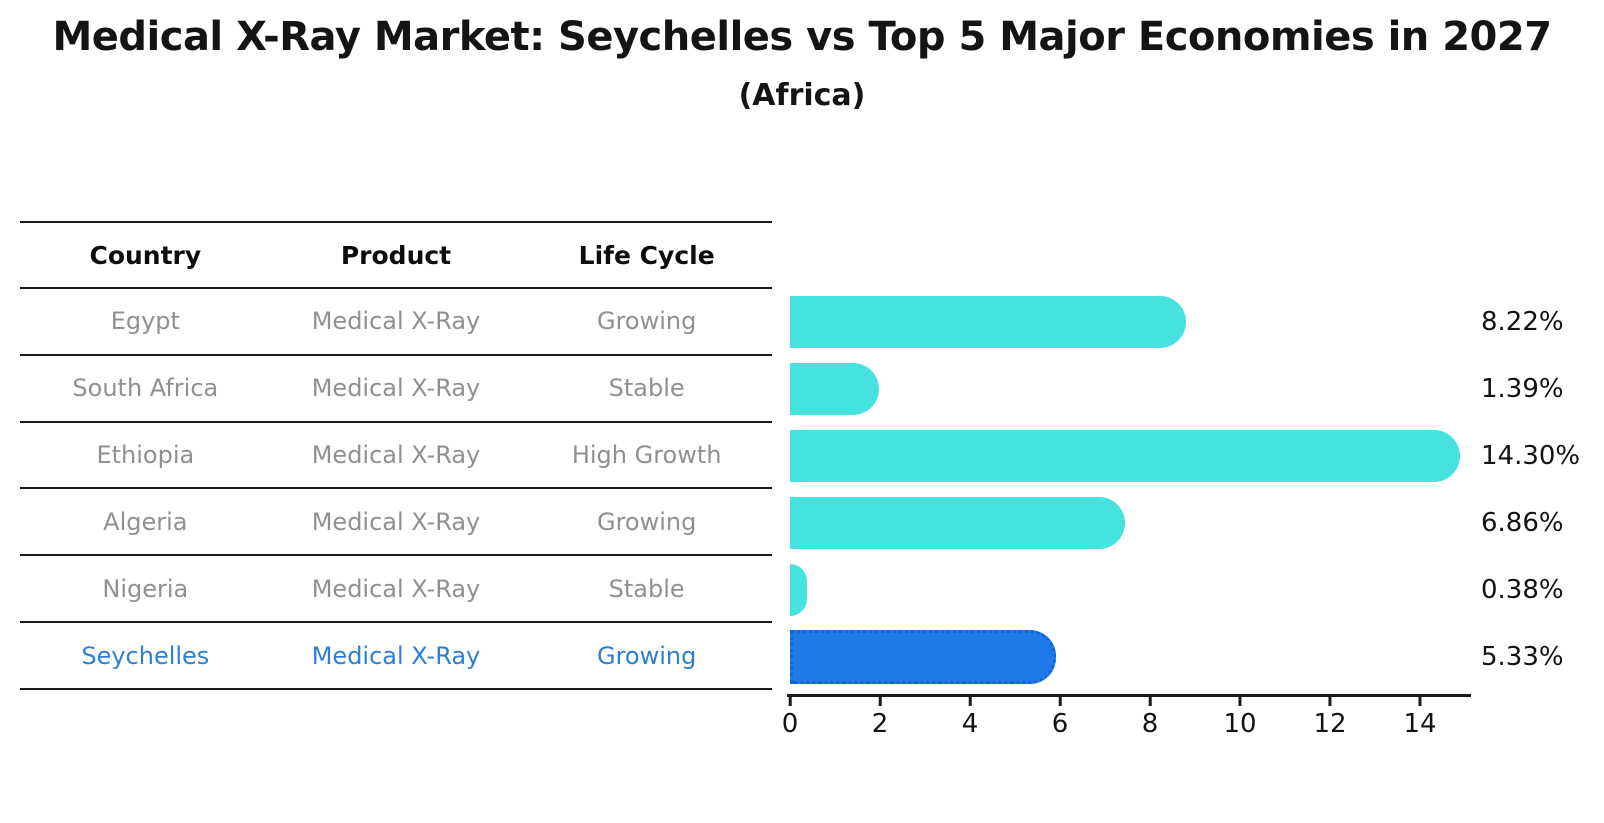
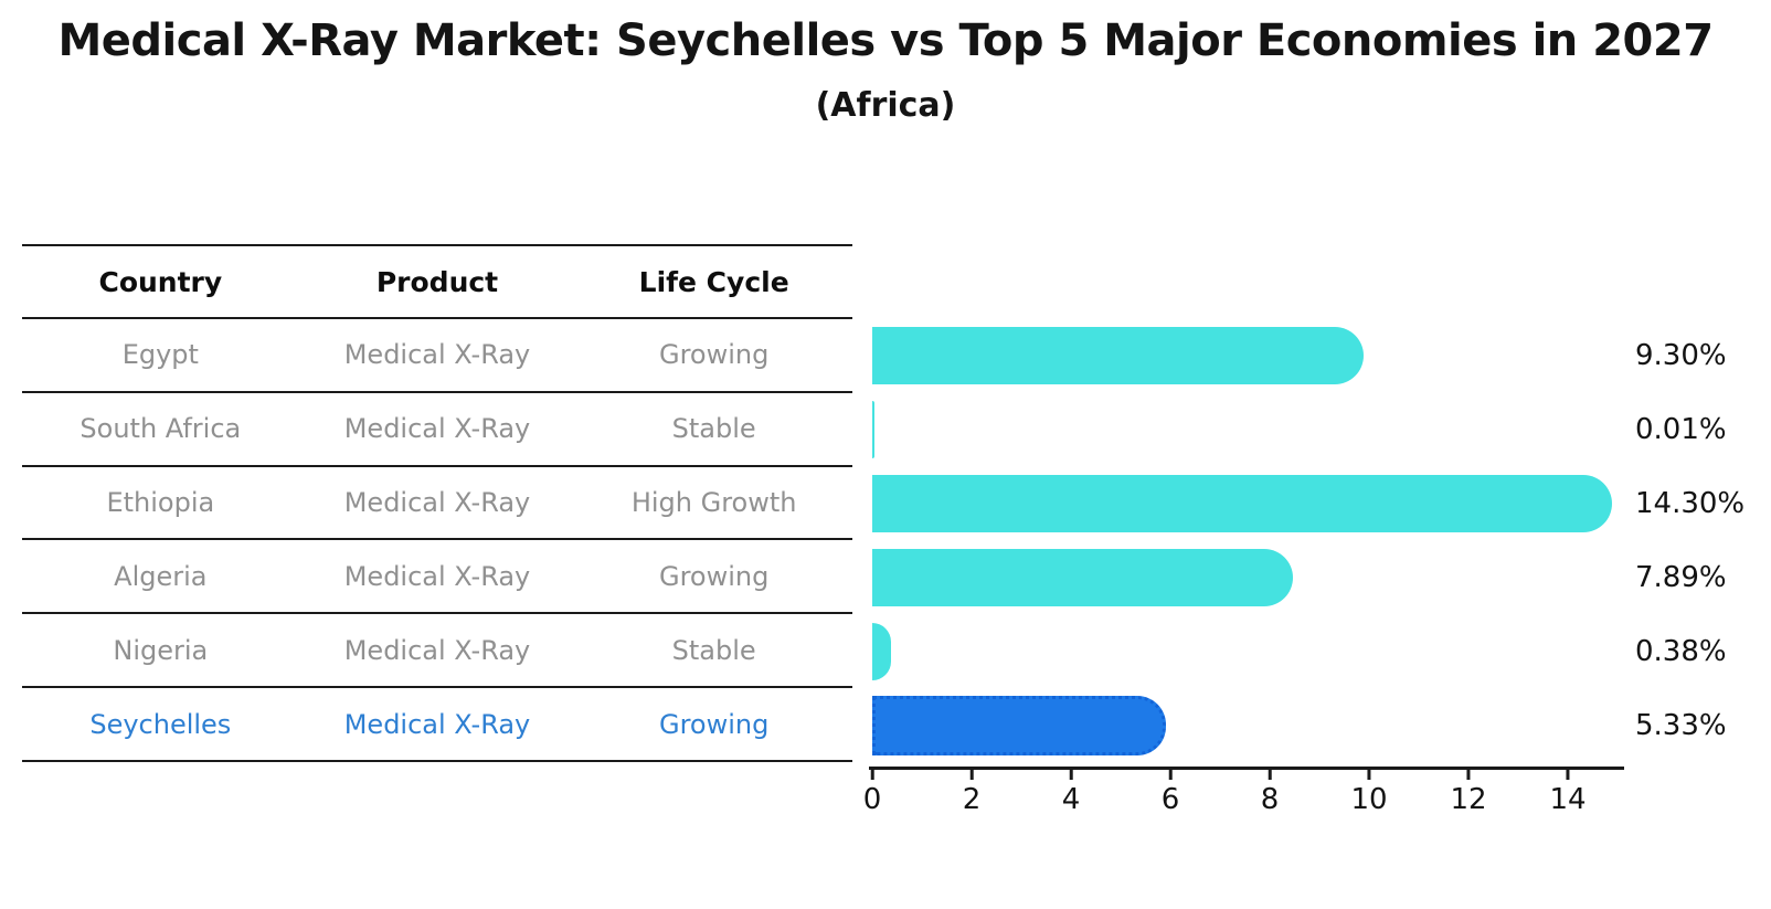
Egypt: 8.22% -> 9.30%
South Africa: 1.39% -> 0.01%
Algeria: 6.86% -> 7.89%
